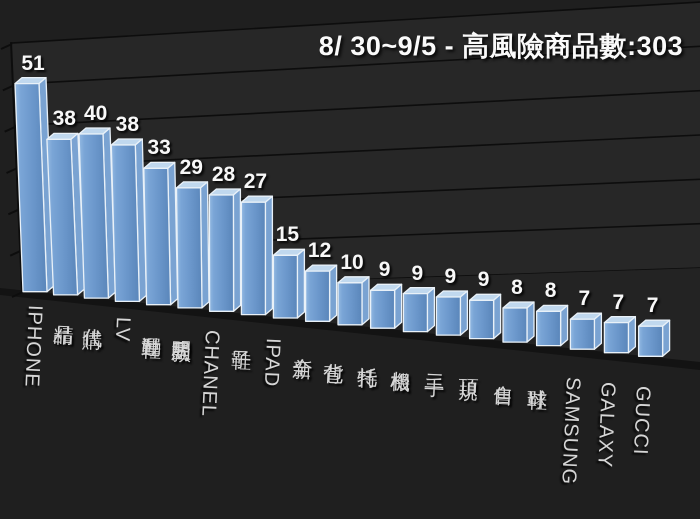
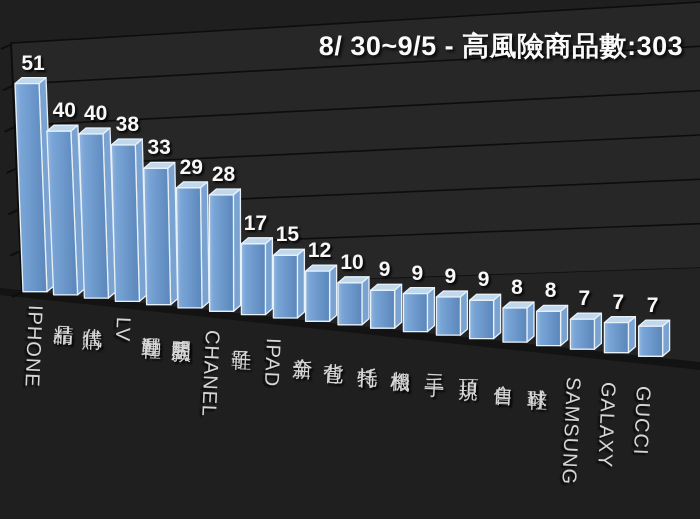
精品: 38 -> 40
鞋子: 27 -> 17
